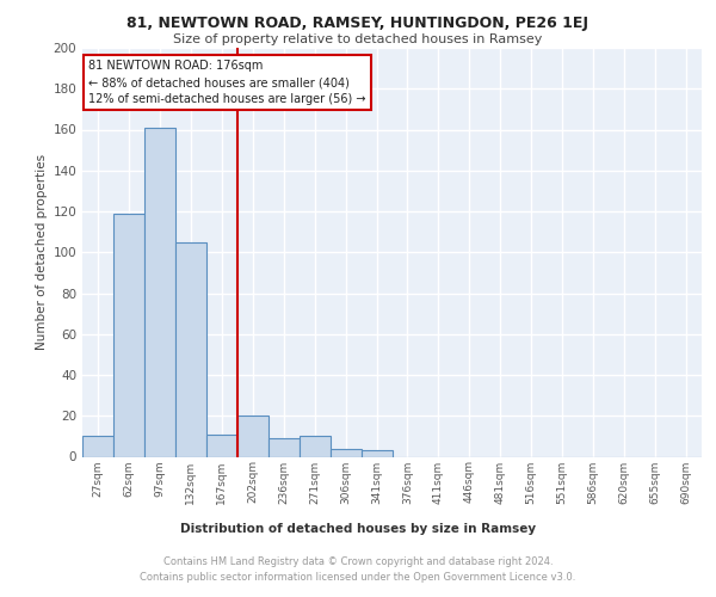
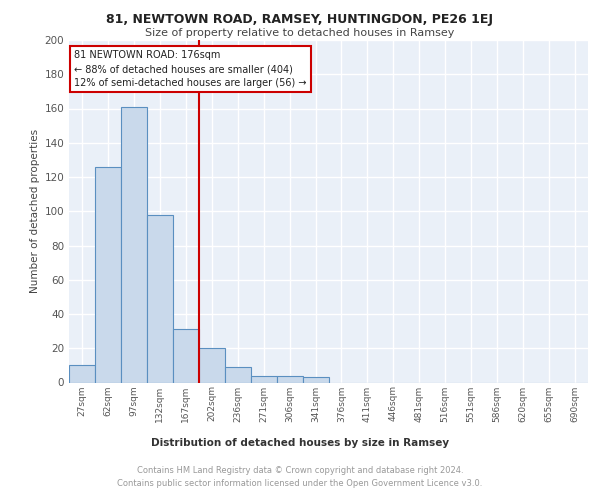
62sqm: 119 -> 126
132sqm: 105 -> 98
167sqm: 11 -> 31
271sqm: 10 -> 4
